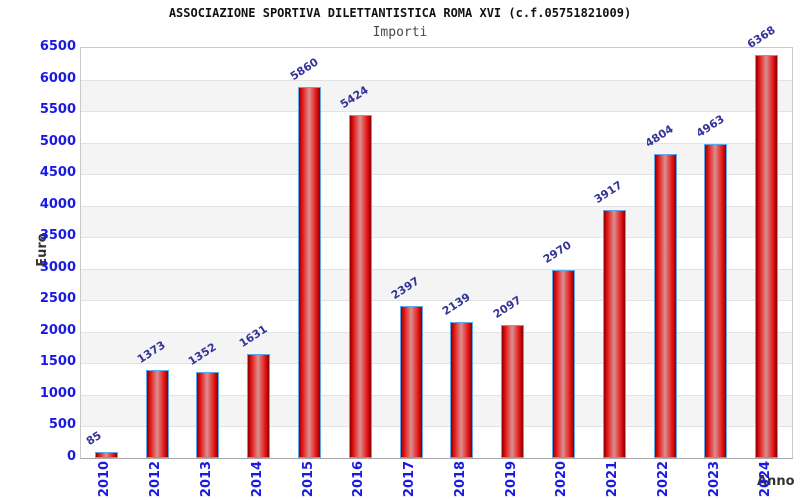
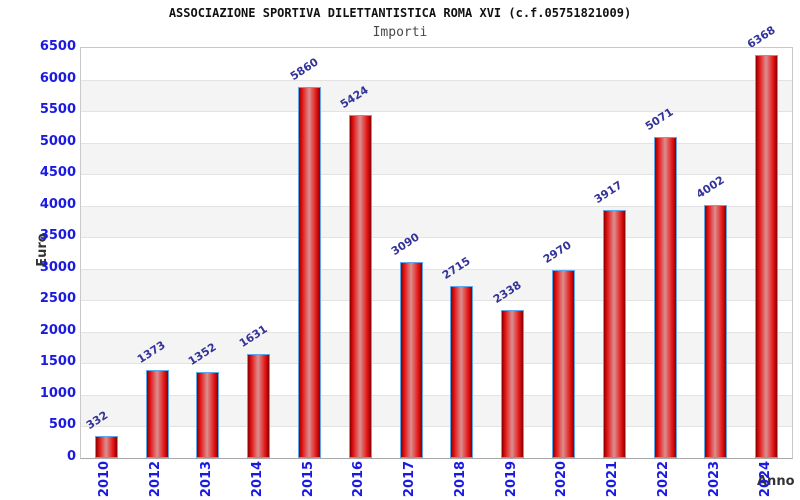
2010: 85 -> 332
2017: 2397 -> 3090
2018: 2139 -> 2715
2019: 2097 -> 2338
2022: 4804 -> 5071
2023: 4963 -> 4002
